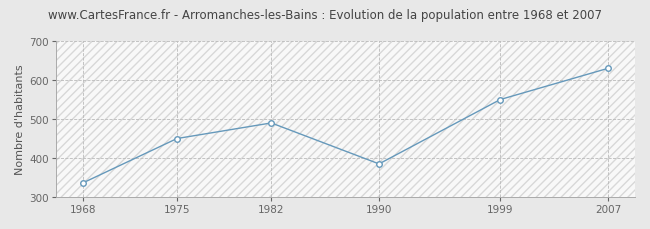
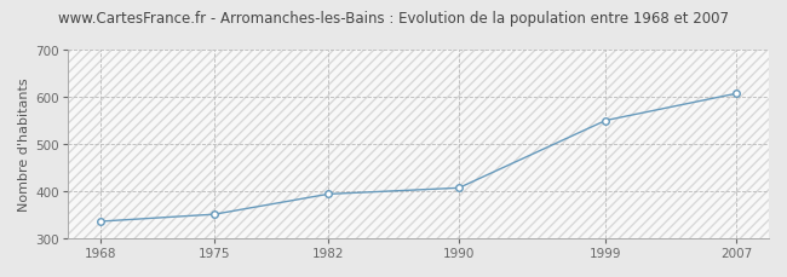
1975: 450 -> 351
1982: 490 -> 394
1990: 385 -> 407
2007: 630 -> 607
